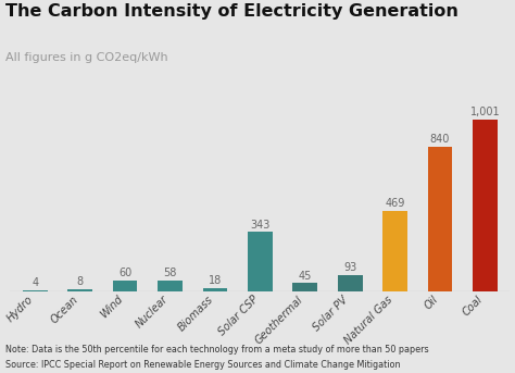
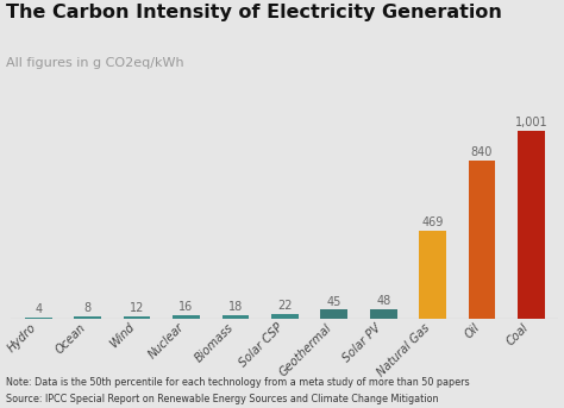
Wind: 60 -> 12
Nuclear: 58 -> 16
Solar CSP: 343 -> 22
Solar PV: 93 -> 48
